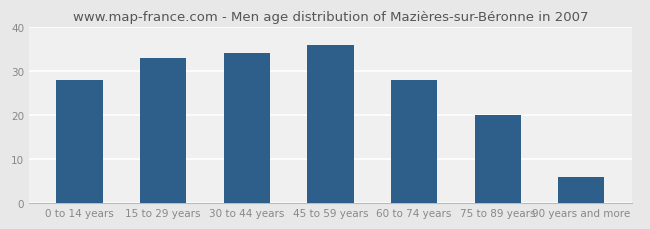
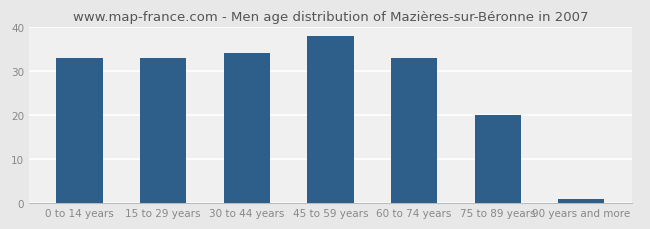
0 to 14 years: 28 -> 33
45 to 59 years: 36 -> 38
60 to 74 years: 28 -> 33
90 years and more: 6 -> 1
